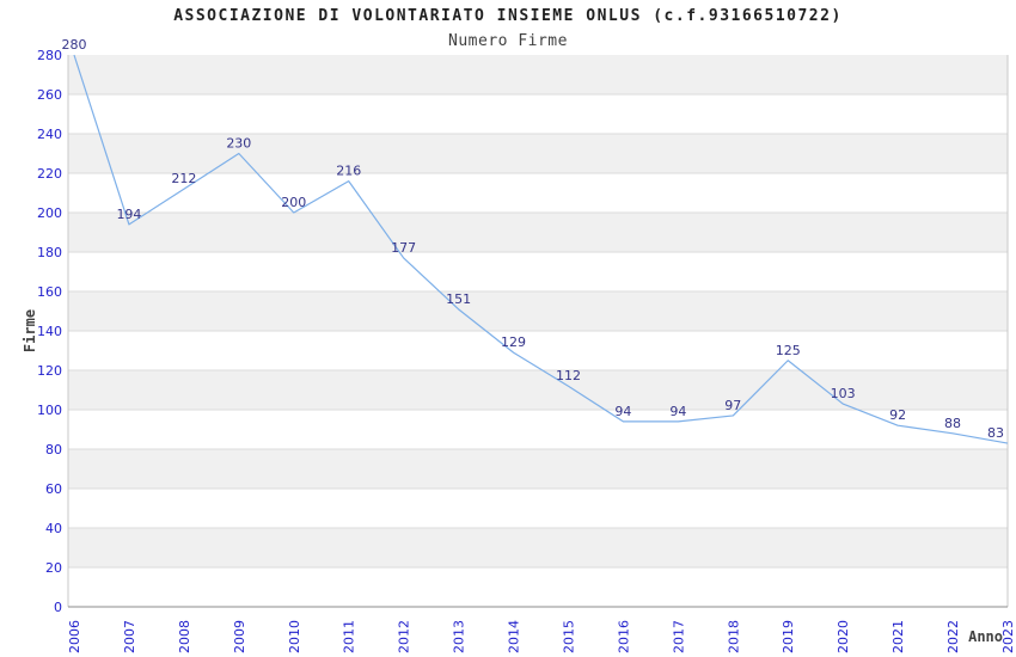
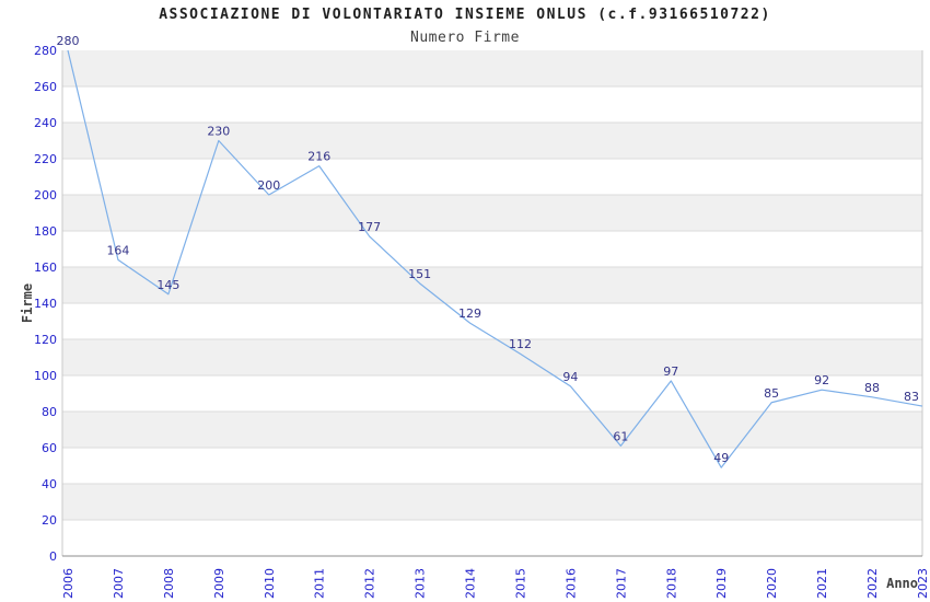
2007: 194 -> 164
2008: 212 -> 145
2017: 94 -> 61
2019: 125 -> 49
2020: 103 -> 85
